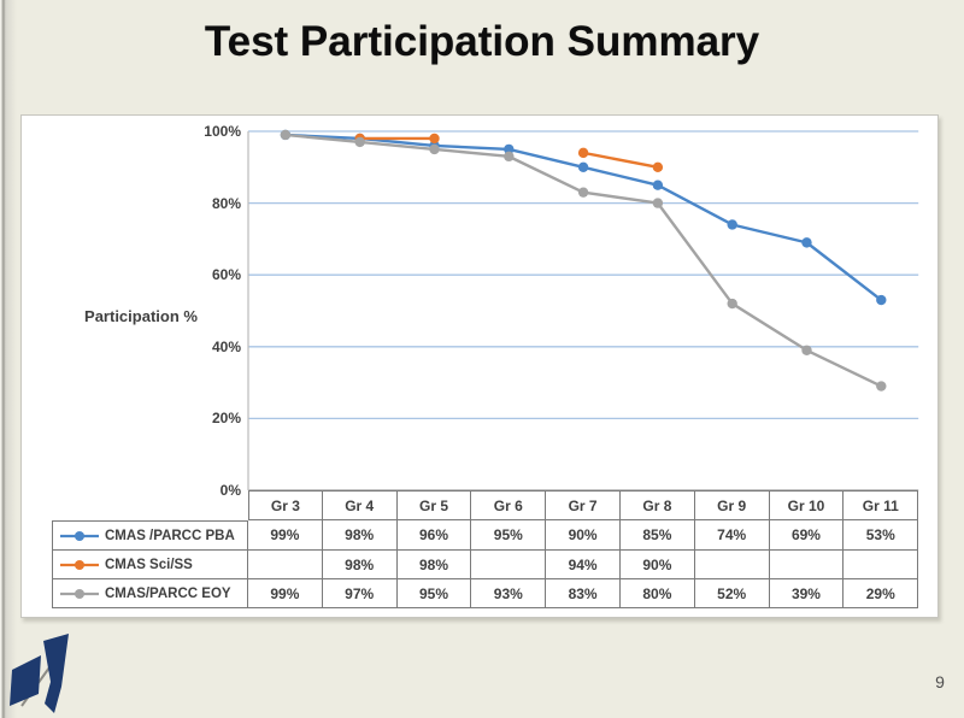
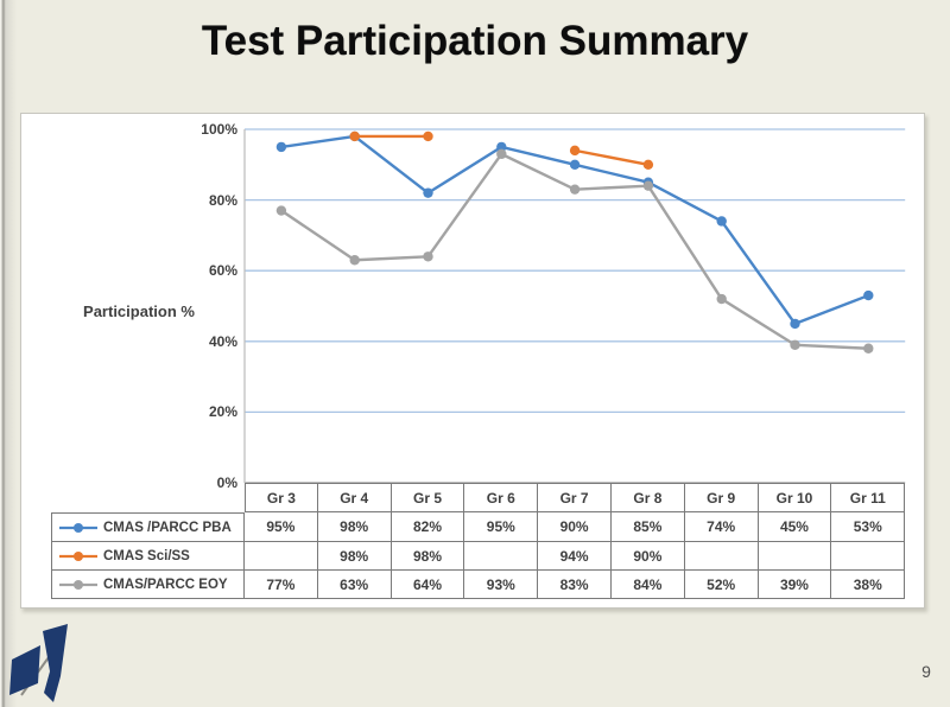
CMAS /PARCC PBA/Gr 3: 99% -> 95%
CMAS/PARCC EOY/Gr 3: 99% -> 77%
CMAS/PARCC EOY/Gr 4: 97% -> 63%
CMAS /PARCC PBA/Gr 5: 96% -> 82%
CMAS/PARCC EOY/Gr 5: 95% -> 64%
CMAS/PARCC EOY/Gr 8: 80% -> 84%
CMAS /PARCC PBA/Gr 10: 69% -> 45%
CMAS/PARCC EOY/Gr 11: 29% -> 38%
